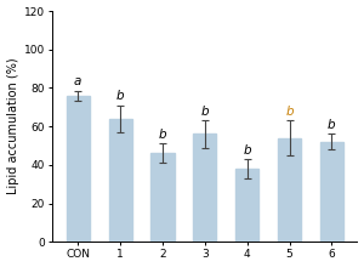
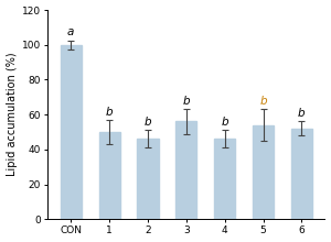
CON: 76 -> 100
1: 64 -> 50
4: 38 -> 46
